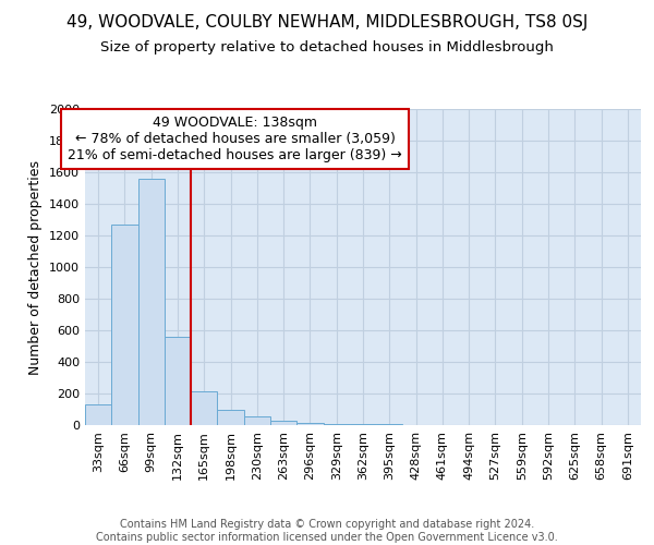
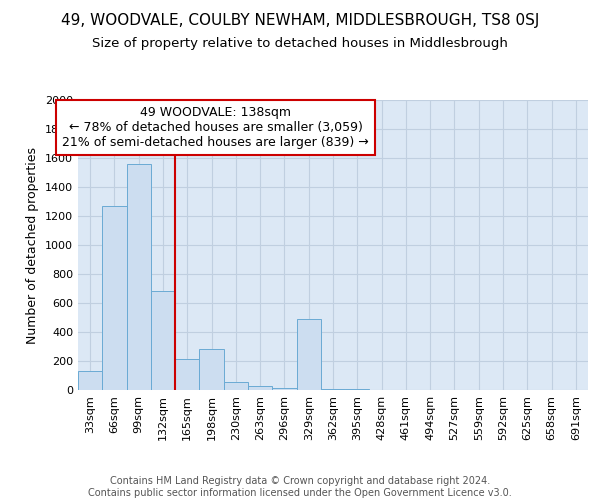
132sqm: 560 -> 680
198sqm: 100 -> 280
329sqm: 10 -> 490
